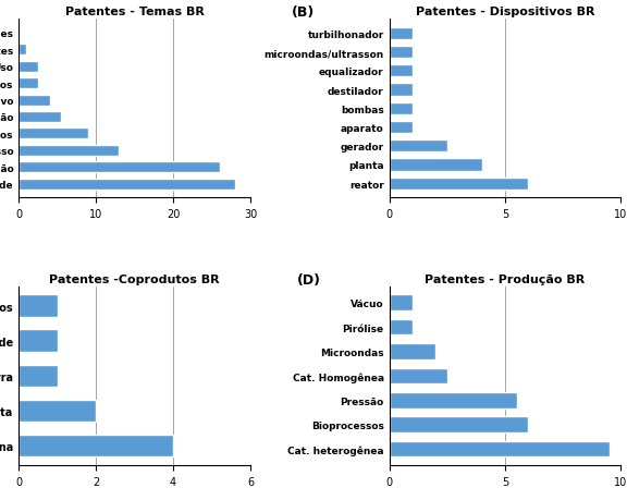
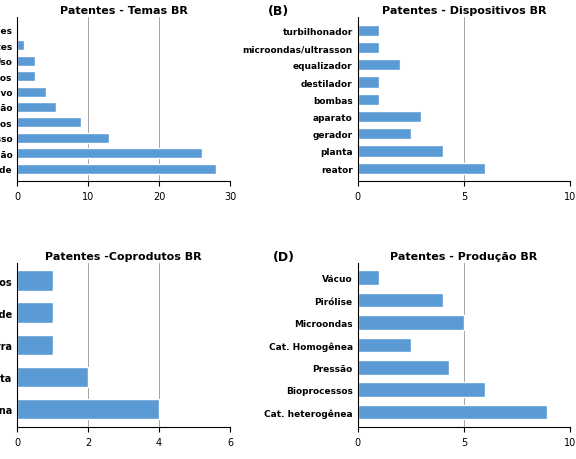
Patentes - Dispositivos BR/equalizador: 1.0 -> 2.0
Patentes - Dispositivos BR/aparato: 1.0 -> 3.0
Patentes - Produção BR/Pirólise: 1.0 -> 4.0
Patentes - Produção BR/Microondas: 2.0 -> 5.0
Patentes - Produção BR/Pressão: 5.5 -> 4.3
Patentes - Produção BR/Cat. heterogênea: 9.5 -> 8.9
